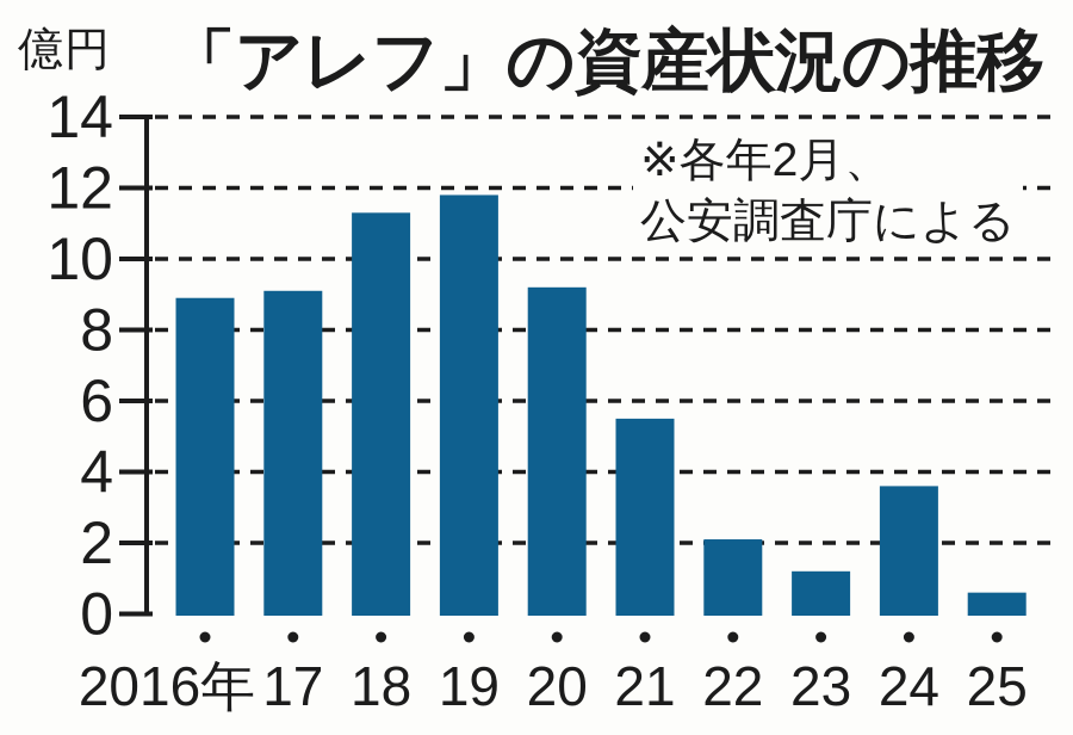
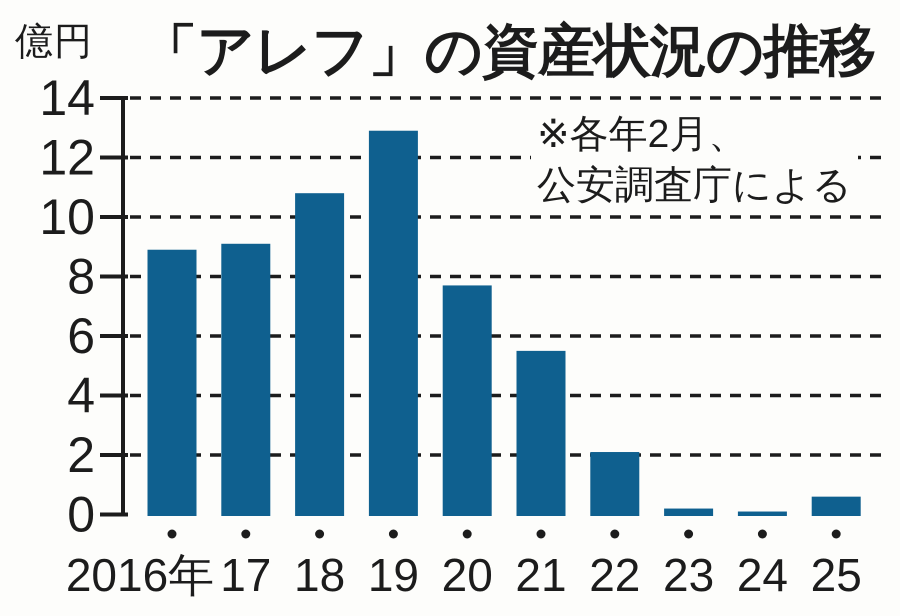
18: 11.3 -> 10.8
19: 11.8 -> 12.9
20: 9.2 -> 7.7
23: 1.2 -> 0.2
24: 3.6 -> 0.1
